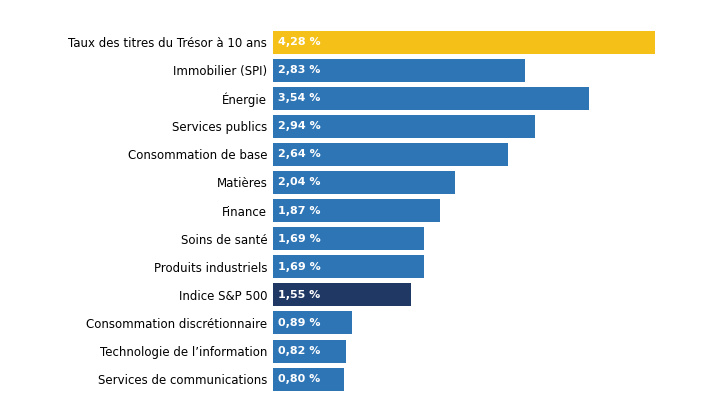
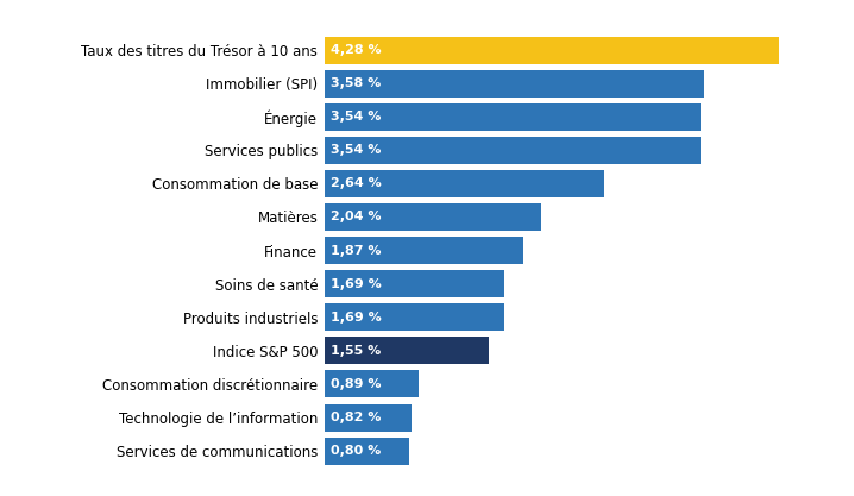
Immobilier (SPI): 2,83 -> 3,58
Services publics: 2,94 -> 3,54
